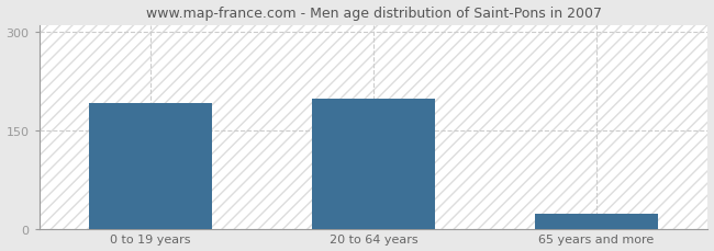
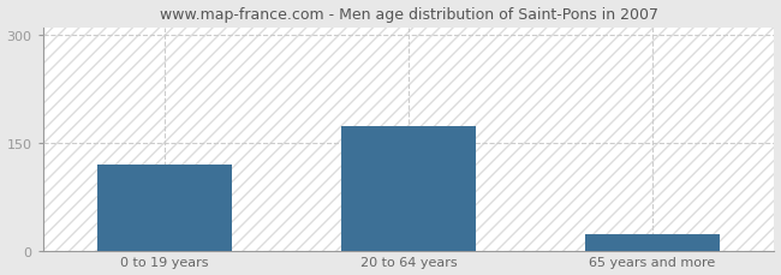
0 to 19 years: 192 -> 120
20 to 64 years: 198 -> 173
